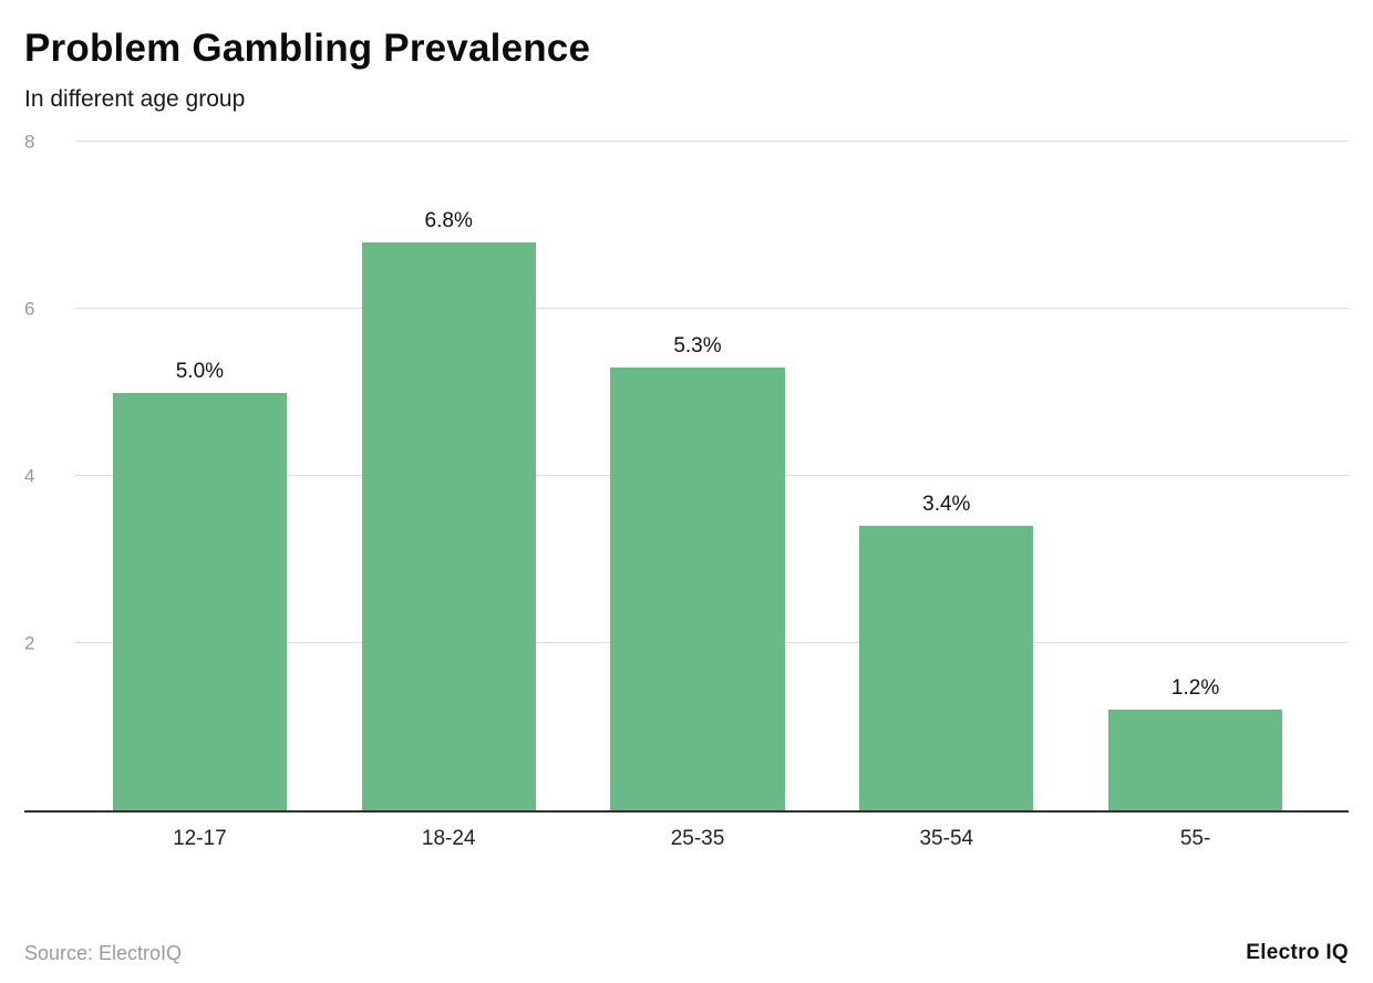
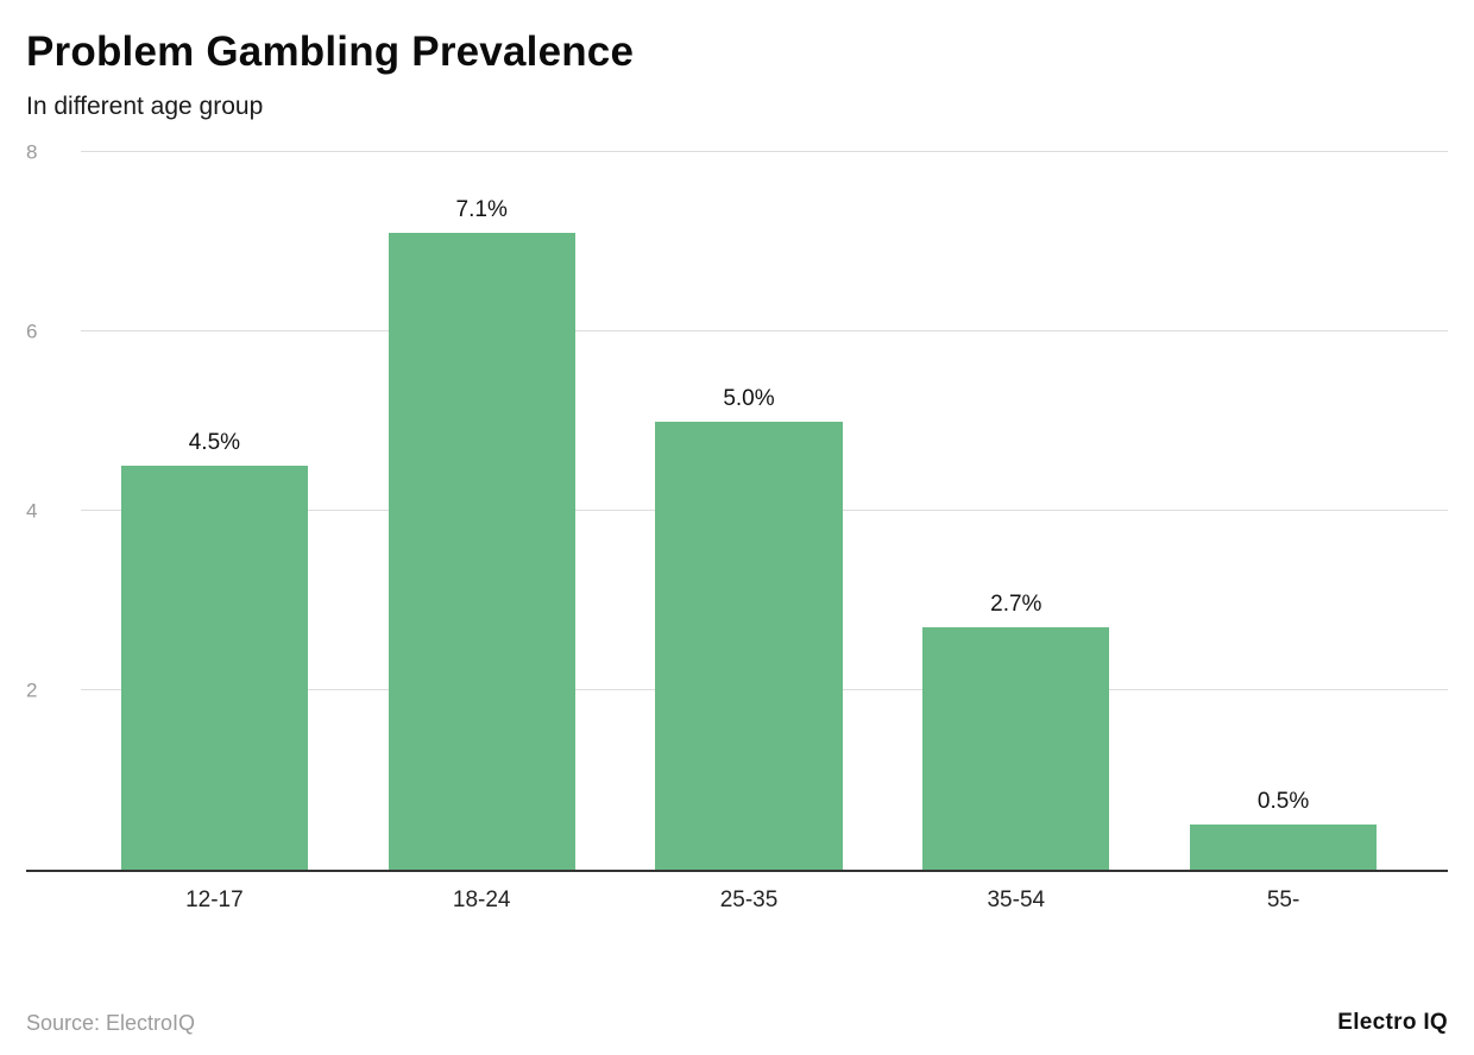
12-17: 5.0% -> 4.5%
18-24: 6.8% -> 7.1%
25-35: 5.3% -> 5.0%
35-54: 3.4% -> 2.7%
55-: 1.2% -> 0.5%
